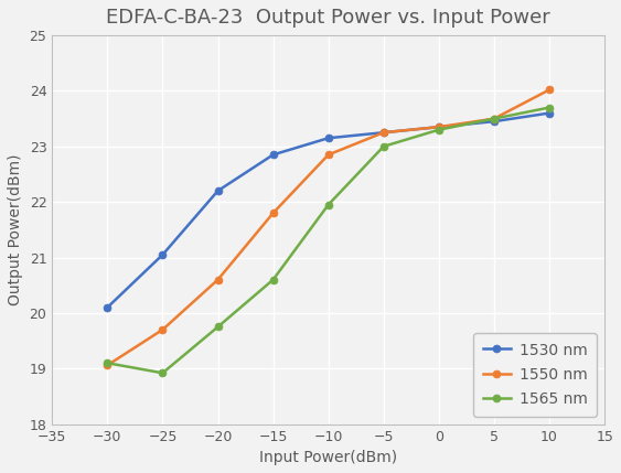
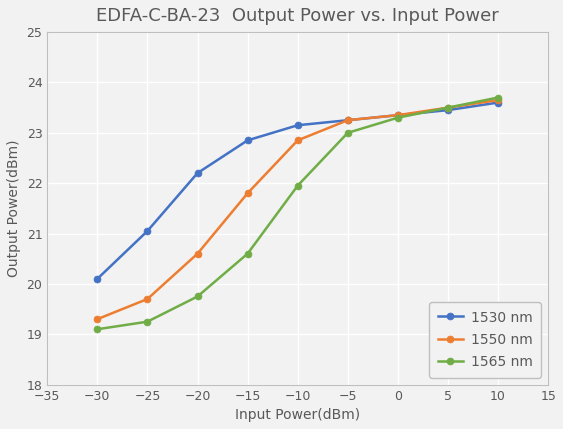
1550 nm/−30: 19.06 -> 19.30
1565 nm/−25: 18.92 -> 19.25
1550 nm/10: 24.02 -> 23.65
